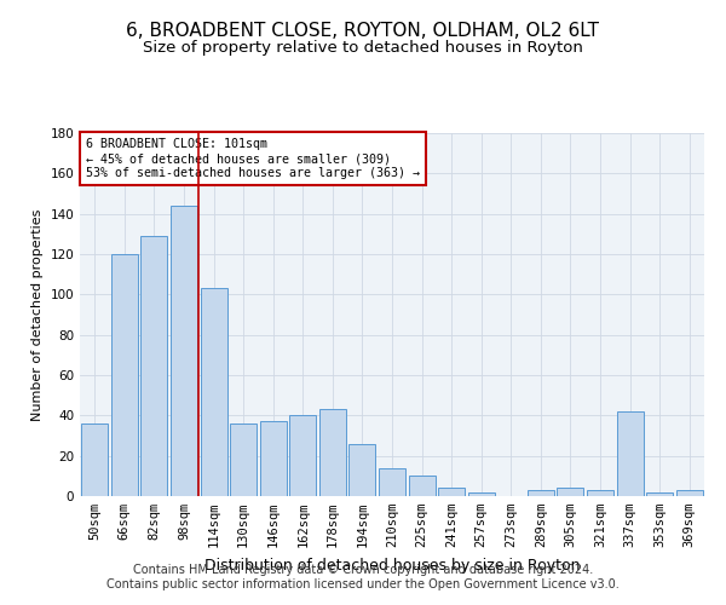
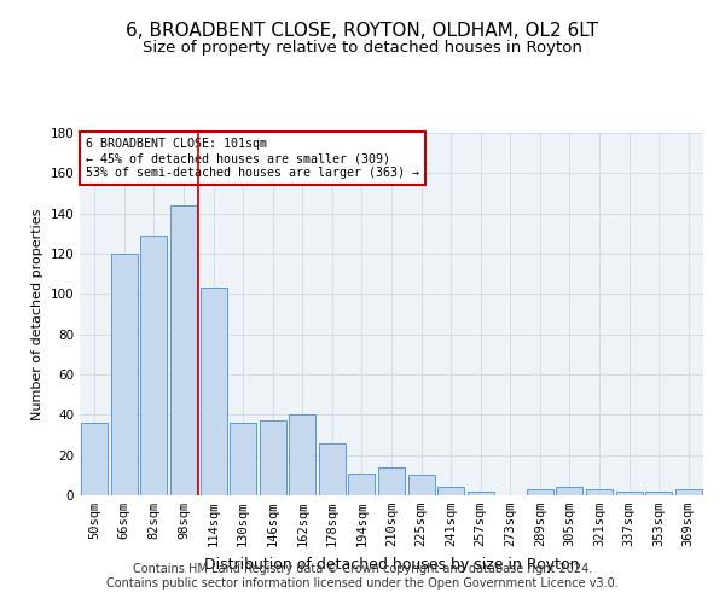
178sqm: 43 -> 26
194sqm: 26 -> 11
337sqm: 42 -> 2
